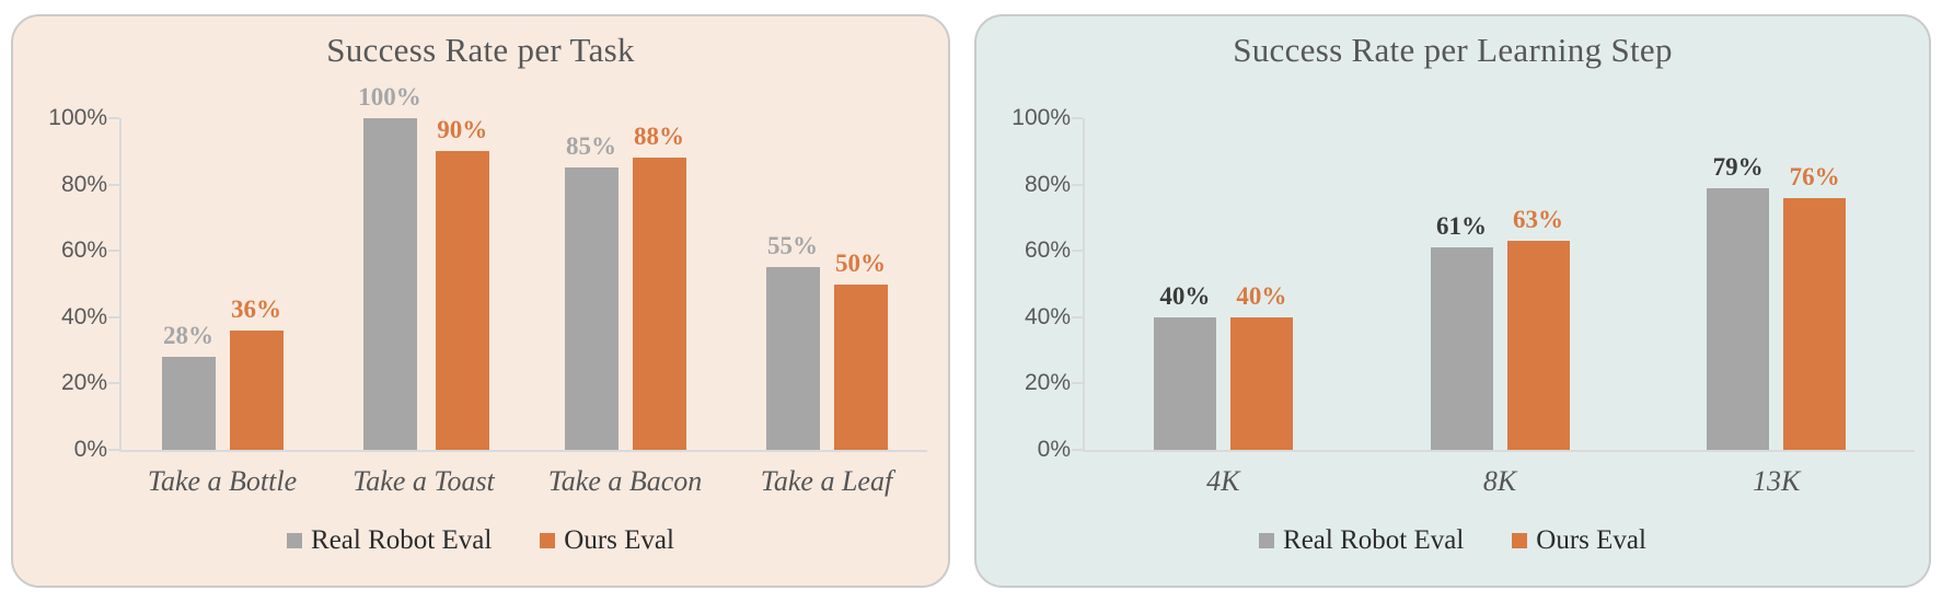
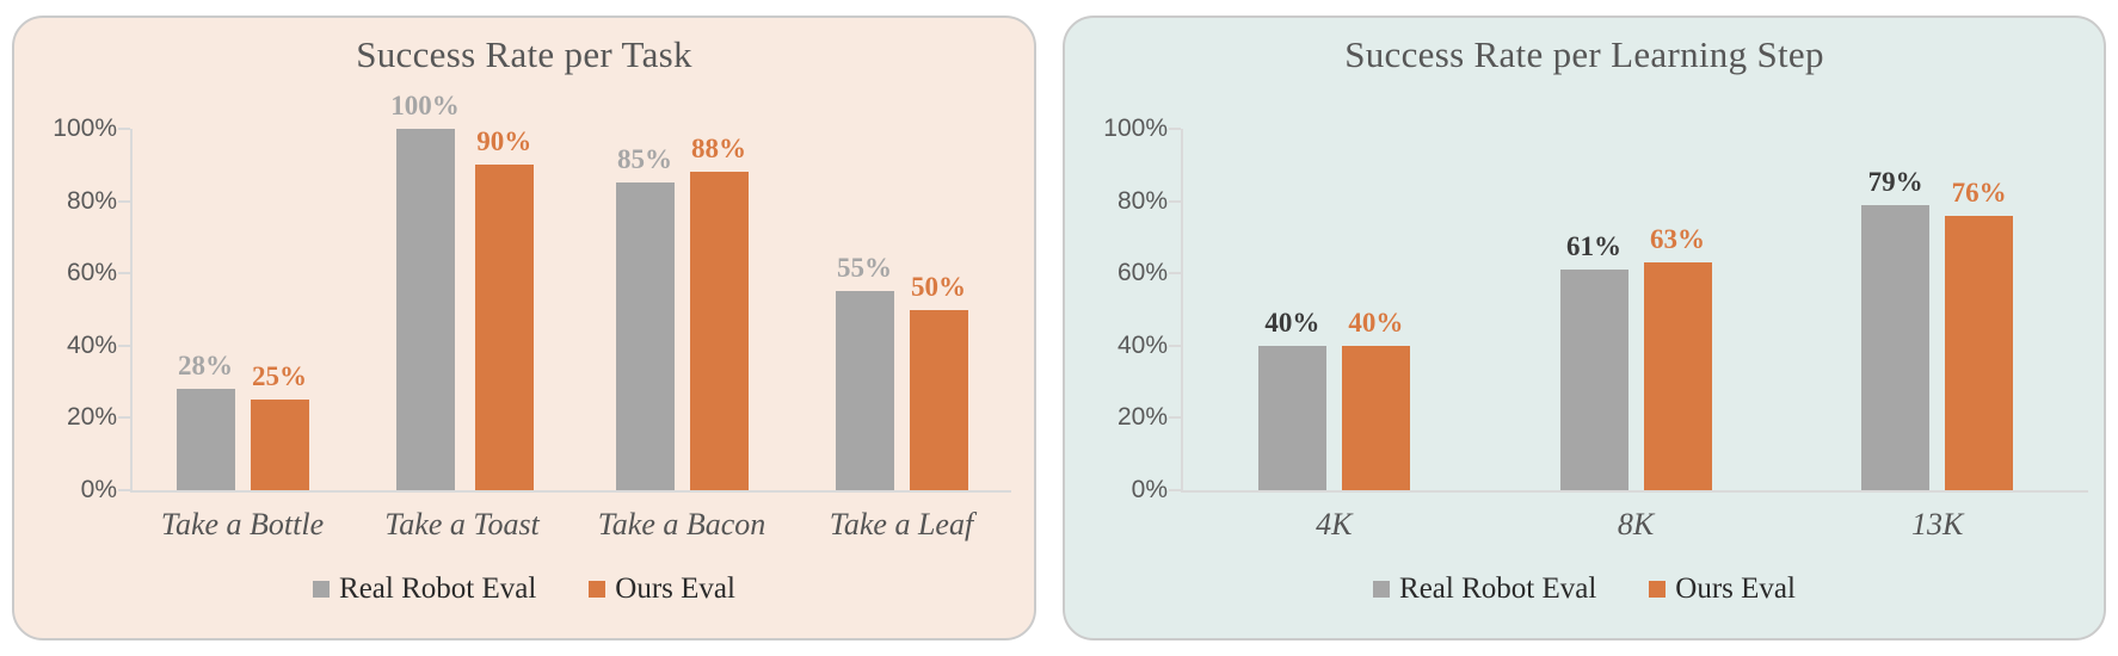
Success Rate per Task/Ours Eval/Take a Bottle: 36% -> 25%
